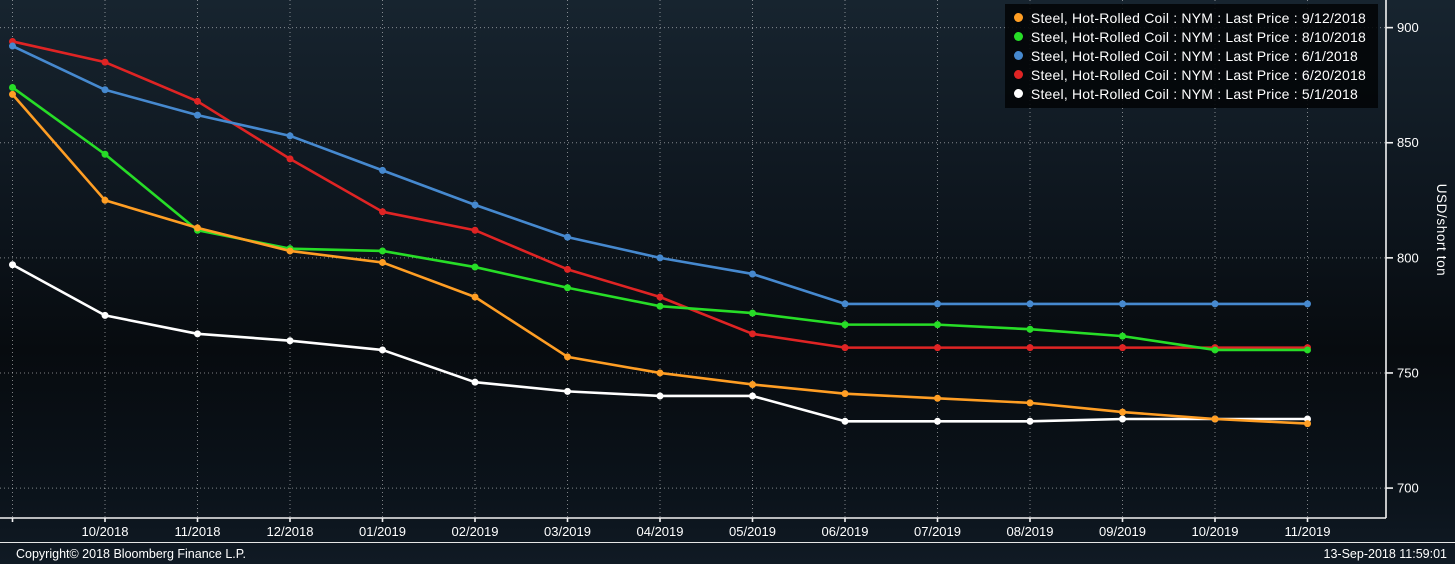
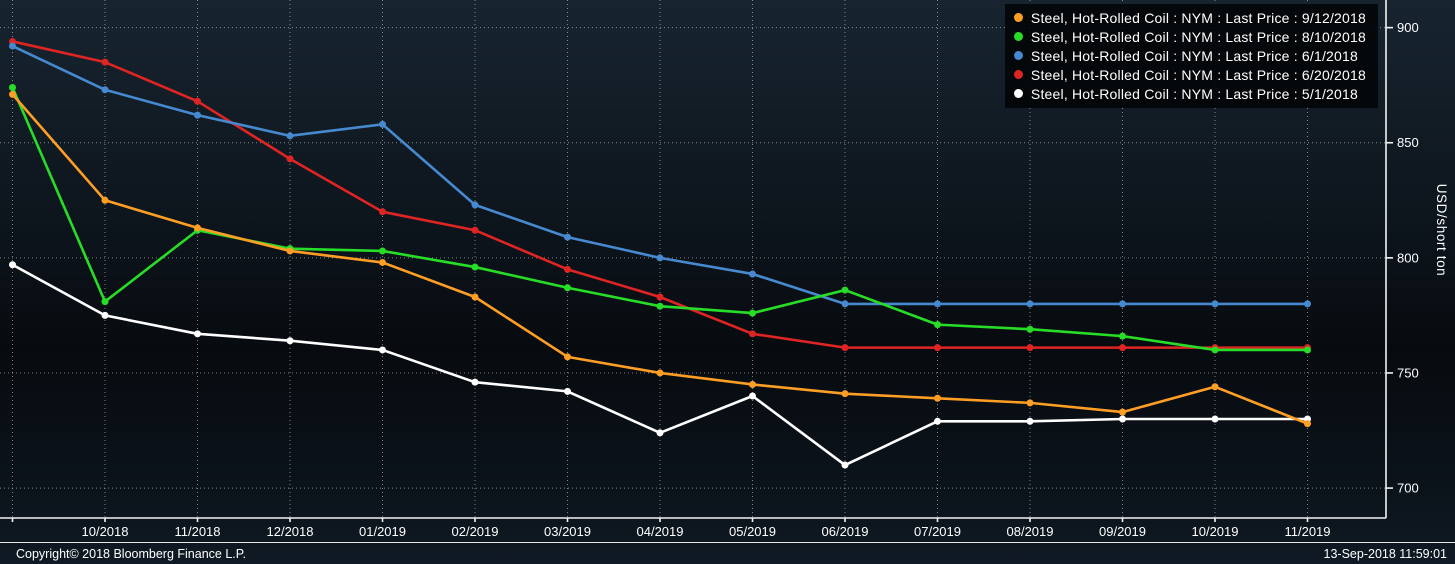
Steel, Hot-Rolled Coil : NYM : Last Price : 8/10/2018/10/2018: 845 -> 781
Steel, Hot-Rolled Coil : NYM : Last Price : 6/1/2018/01/2019: 838 -> 858
Steel, Hot-Rolled Coil : NYM : Last Price : 5/1/2018/04/2019: 740 -> 724
Steel, Hot-Rolled Coil : NYM : Last Price : 8/10/2018/06/2019: 771 -> 786
Steel, Hot-Rolled Coil : NYM : Last Price : 5/1/2018/06/2019: 729 -> 710
Steel, Hot-Rolled Coil : NYM : Last Price : 9/12/2018/10/2019: 730 -> 744
